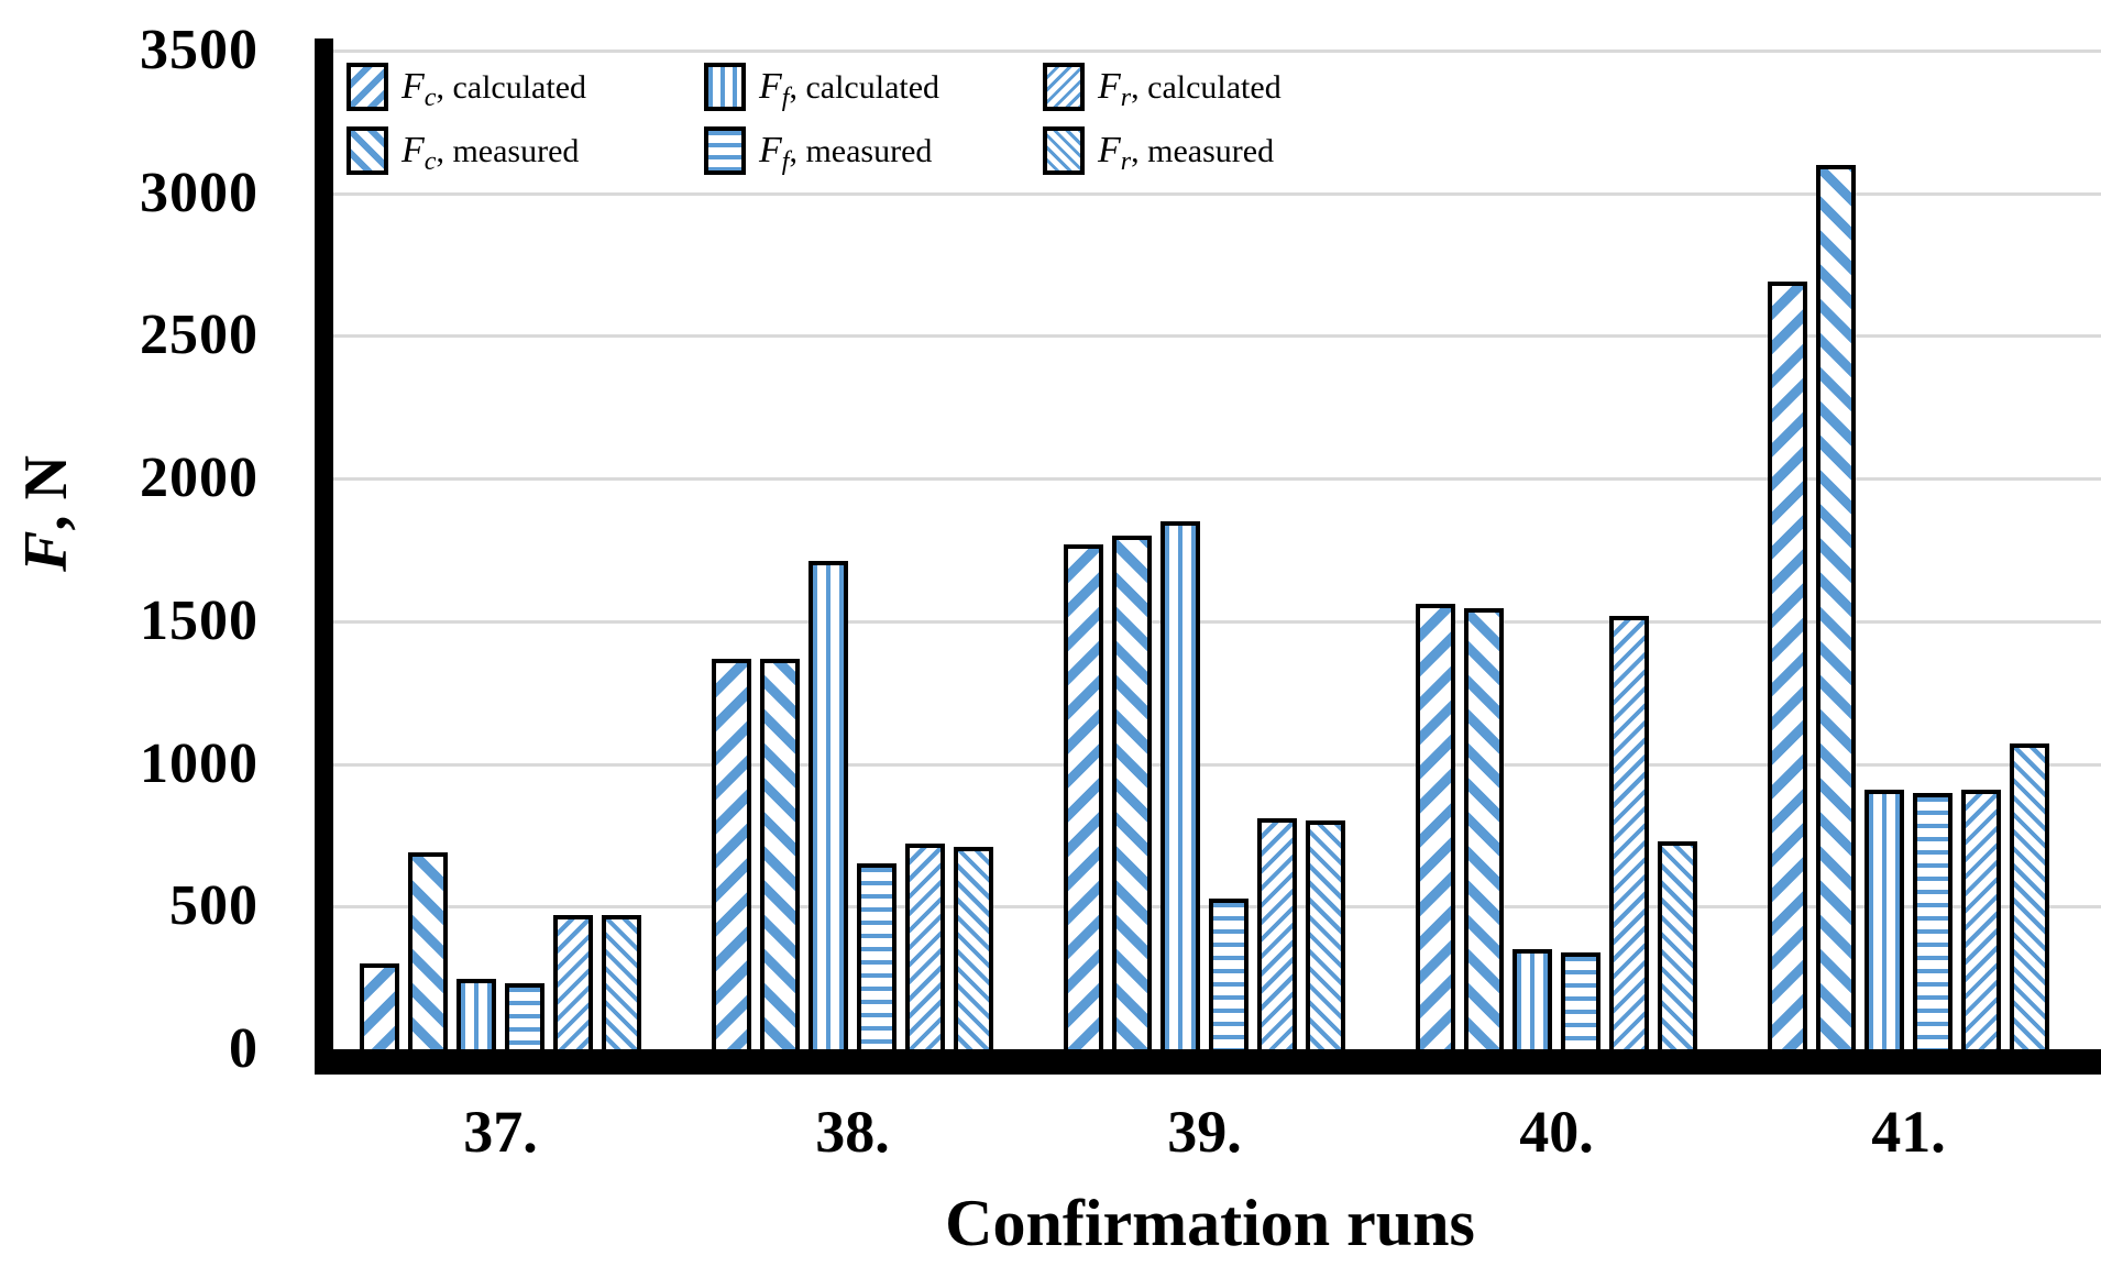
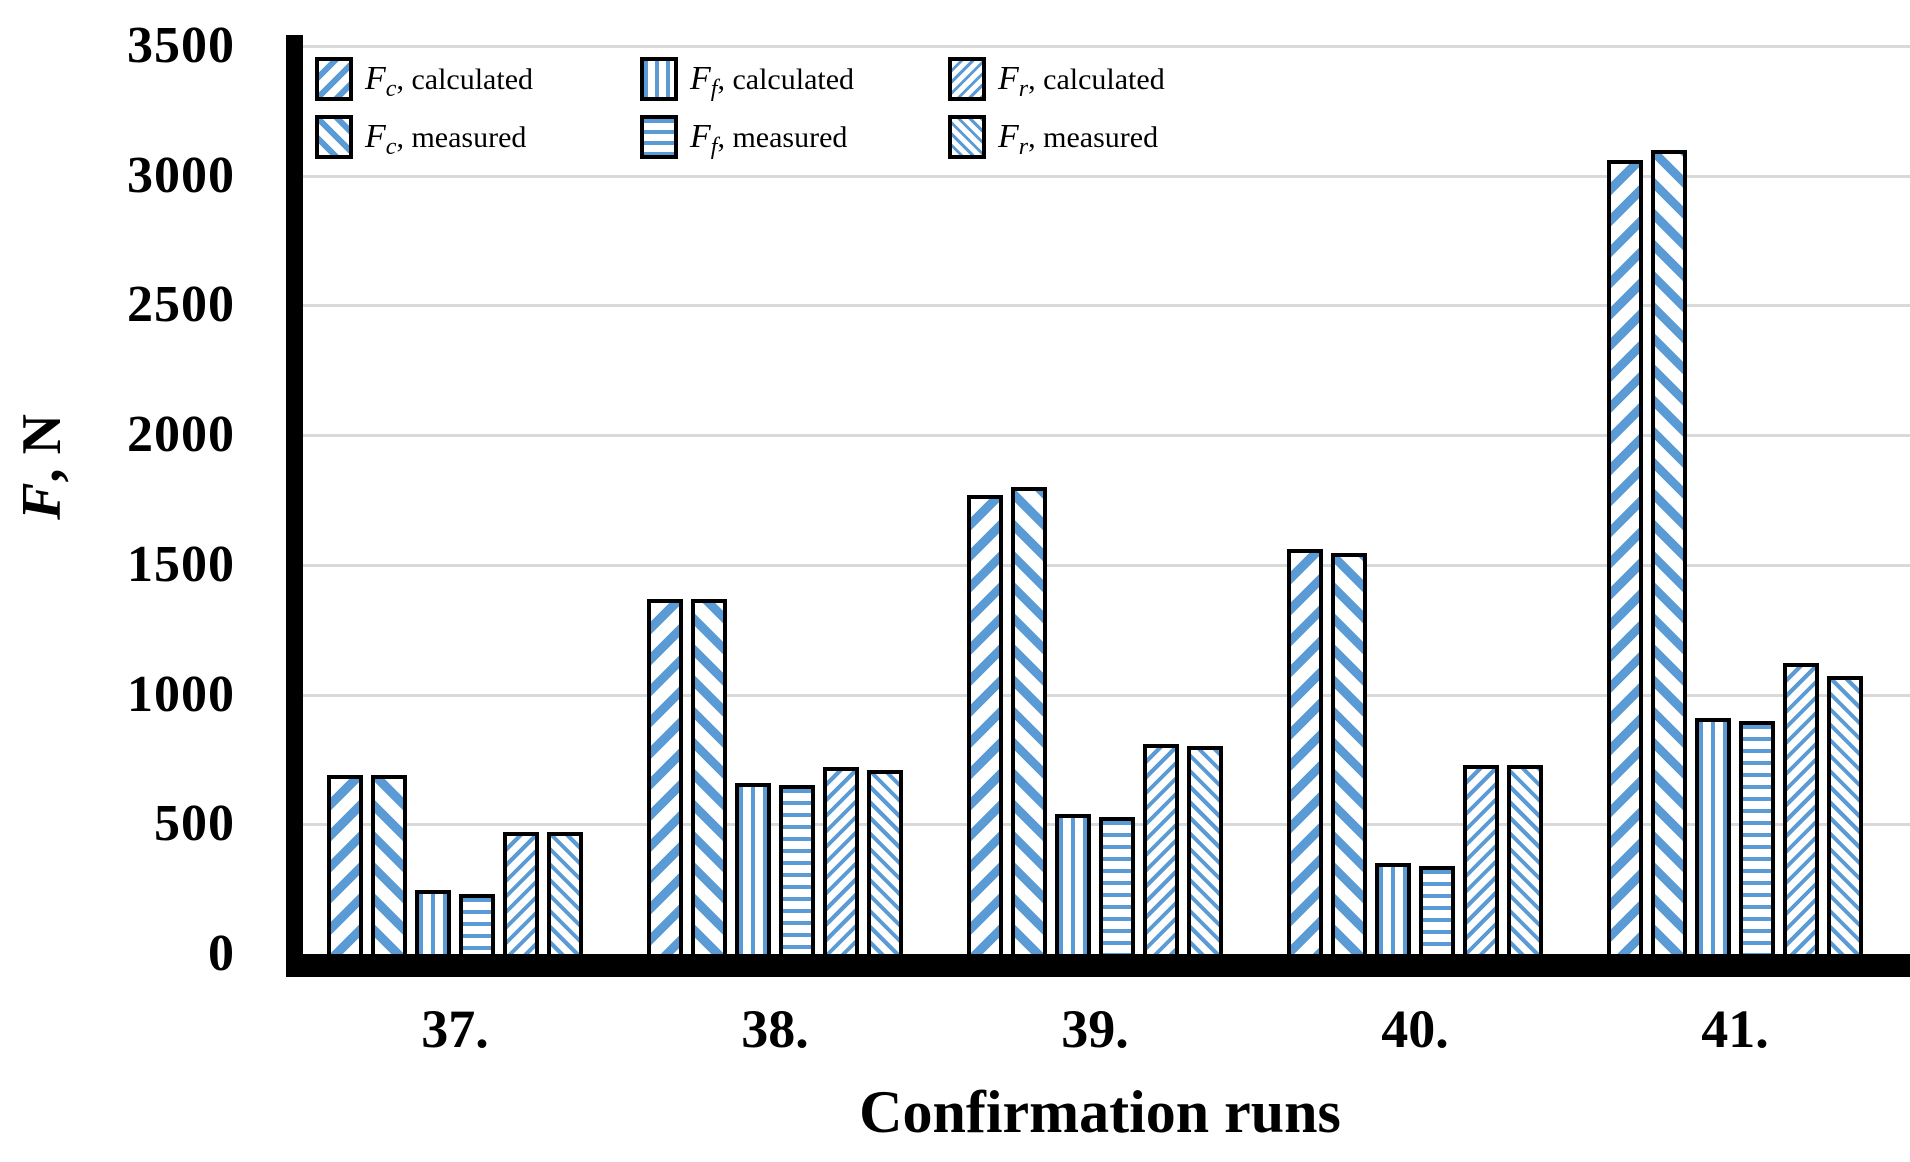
Fc, calculated/37.: 300 -> 690
Ff, calculated/38.: 1710 -> 660
Ff, calculated/39.: 1850 -> 540
Fr, calculated/40.: 1520 -> 730
Fc, calculated/41.: 2690 -> 3060
Fr, calculated/41.: 910 -> 1120
